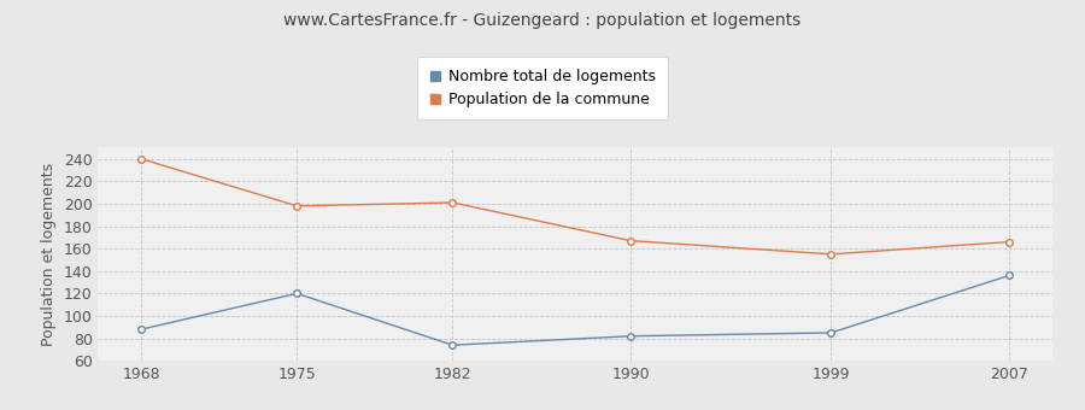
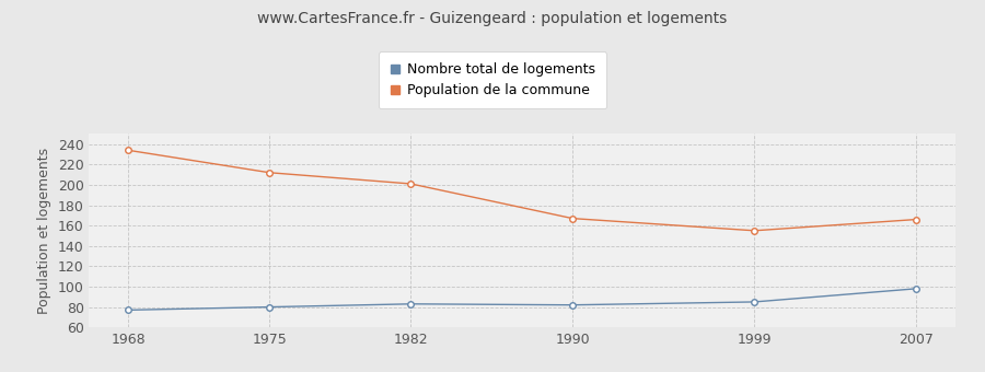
Nombre total de logements/1968: 88 -> 77
Population de la commune/1968: 240 -> 234
Nombre total de logements/1975: 120 -> 80
Population de la commune/1975: 198 -> 212
Nombre total de logements/1982: 74 -> 83
Nombre total de logements/2007: 136 -> 98
